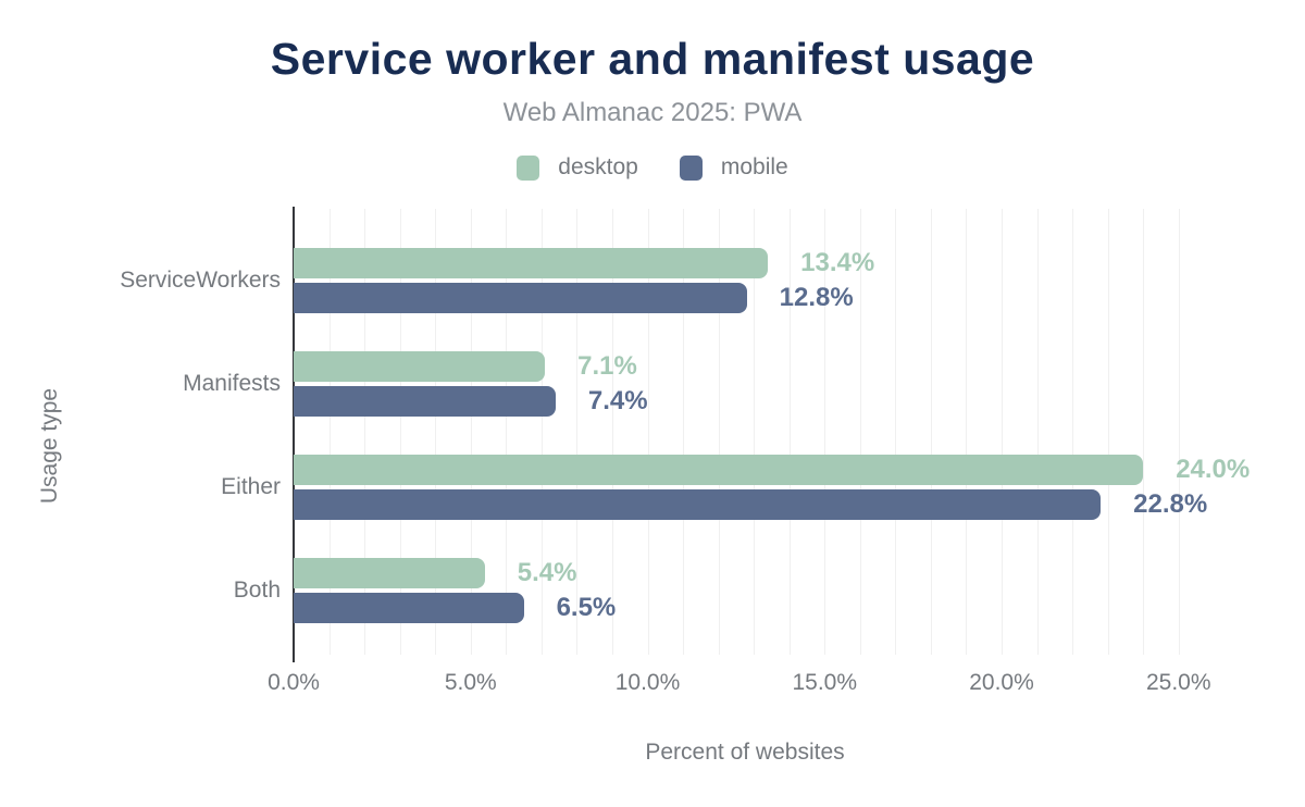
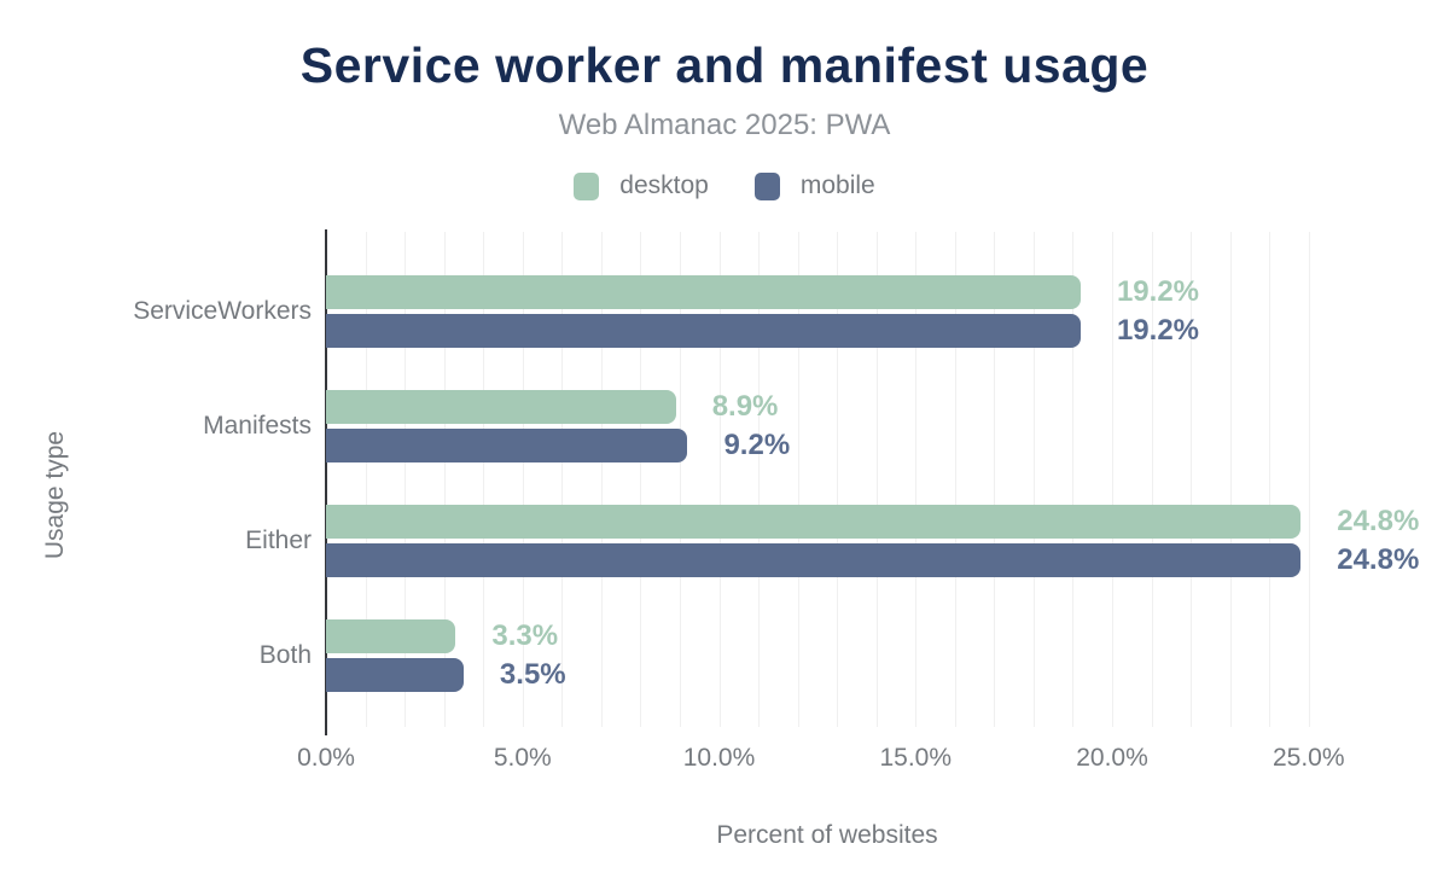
desktop/ServiceWorkers: 13.4% -> 19.2%
mobile/ServiceWorkers: 12.8% -> 19.2%
desktop/Manifests: 7.1% -> 8.9%
mobile/Manifests: 7.4% -> 9.2%
desktop/Either: 24.0% -> 24.8%
mobile/Either: 22.8% -> 24.8%
desktop/Both: 5.4% -> 3.3%
mobile/Both: 6.5% -> 3.5%
